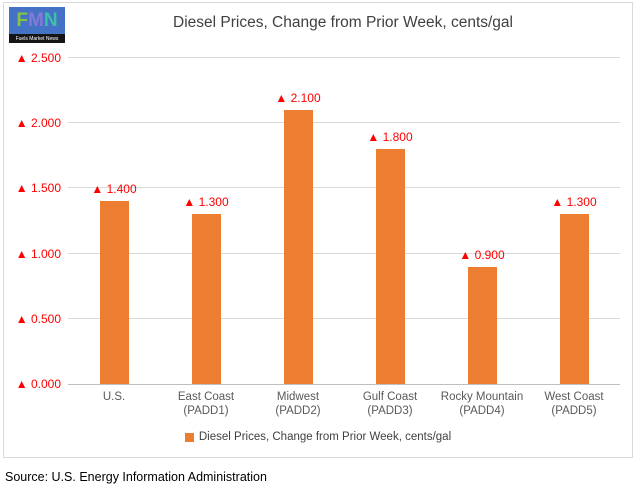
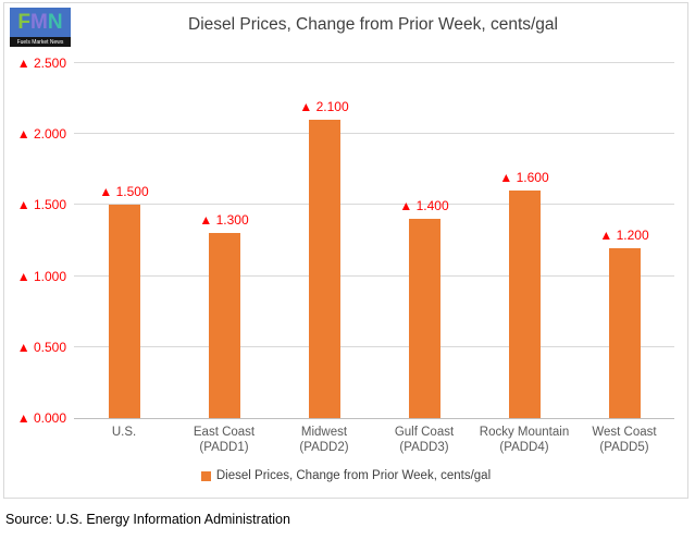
U.S.: 1.400 -> 1.500
Gulf Coast (PADD3): 1.800 -> 1.400
Rocky Mountain (PADD4): 0.900 -> 1.600
West Coast (PADD5): 1.300 -> 1.200
